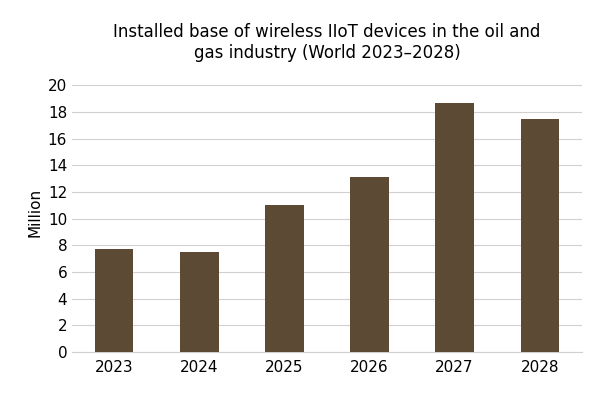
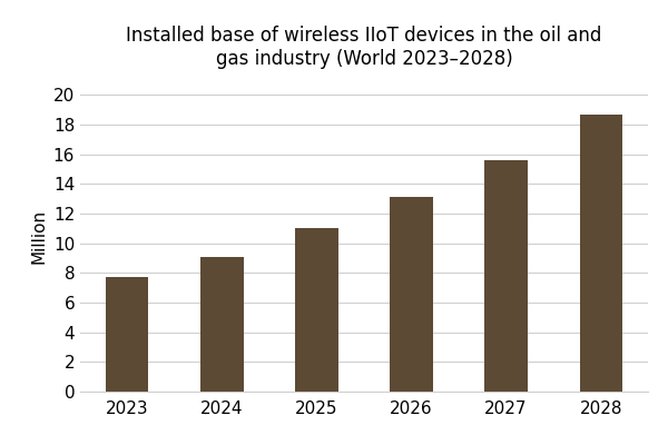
2024: 7.5 -> 9.1
2027: 18.7 -> 15.6
2028: 17.5 -> 18.7
